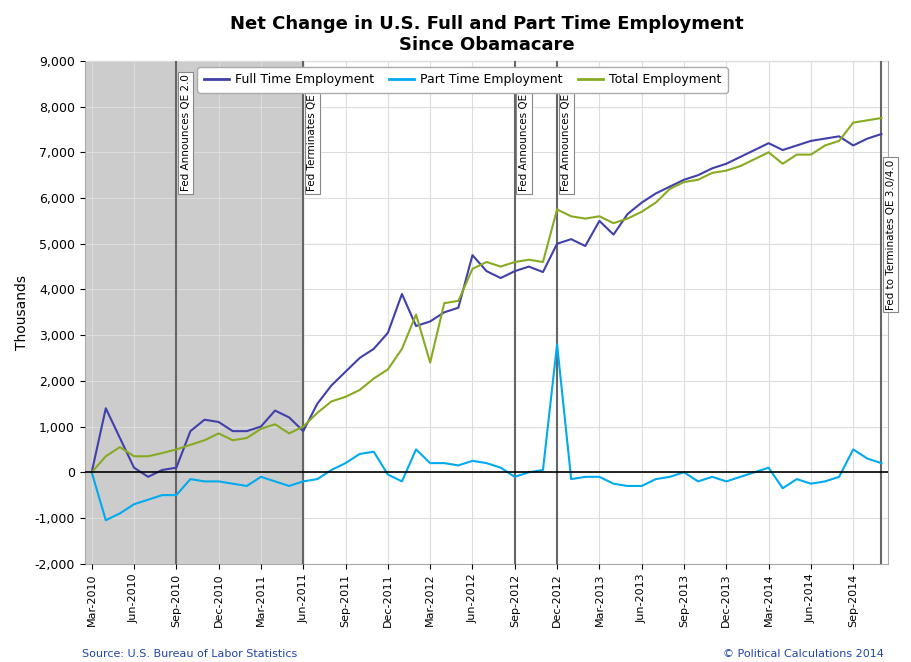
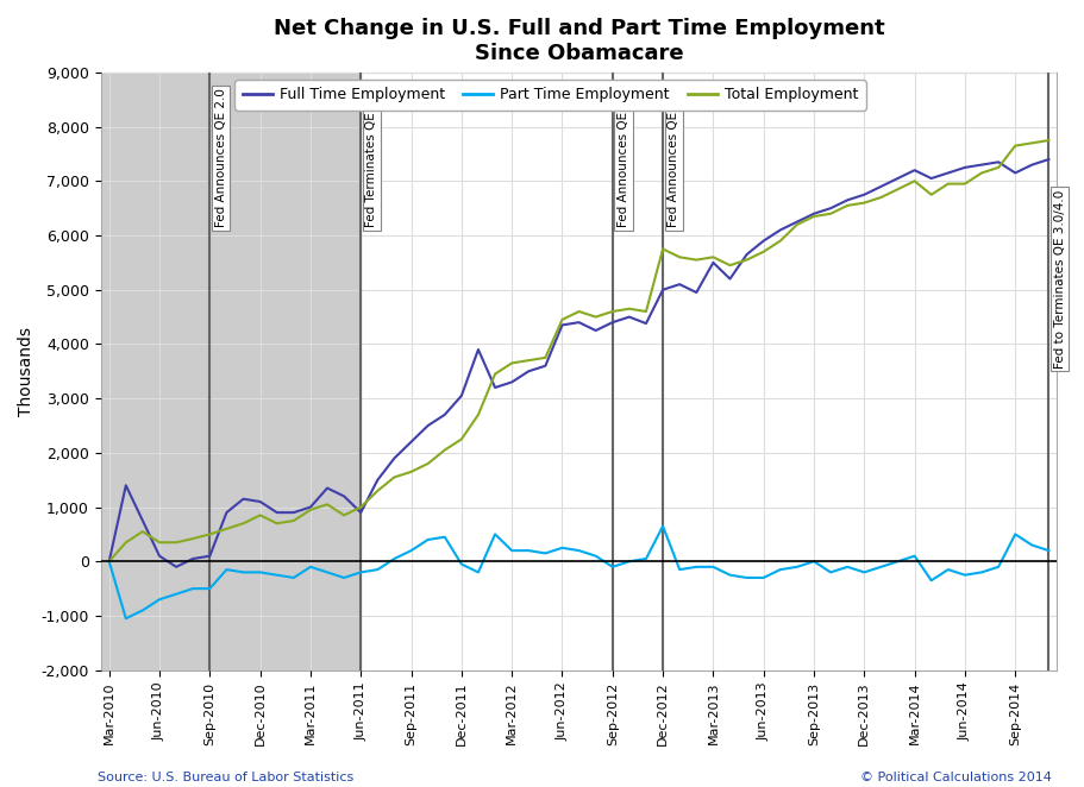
Total Employment/Mar-2012: 2,400 -> 3,650
Full Time Employment/Jun-2012: 4,750 -> 4,350
Part Time Employment/Dec-2012: 2,800 -> 650
